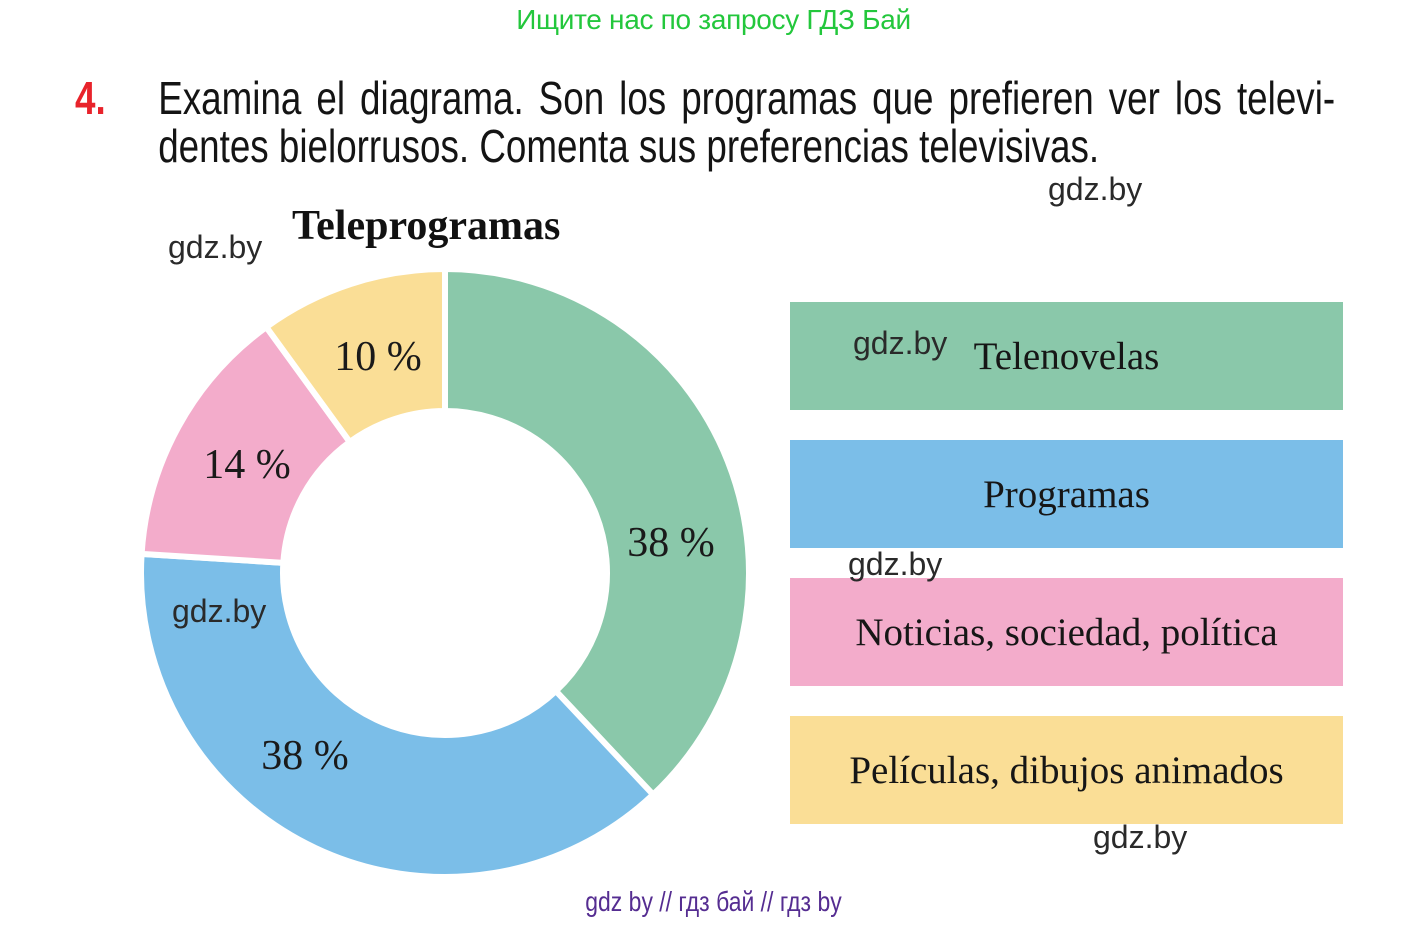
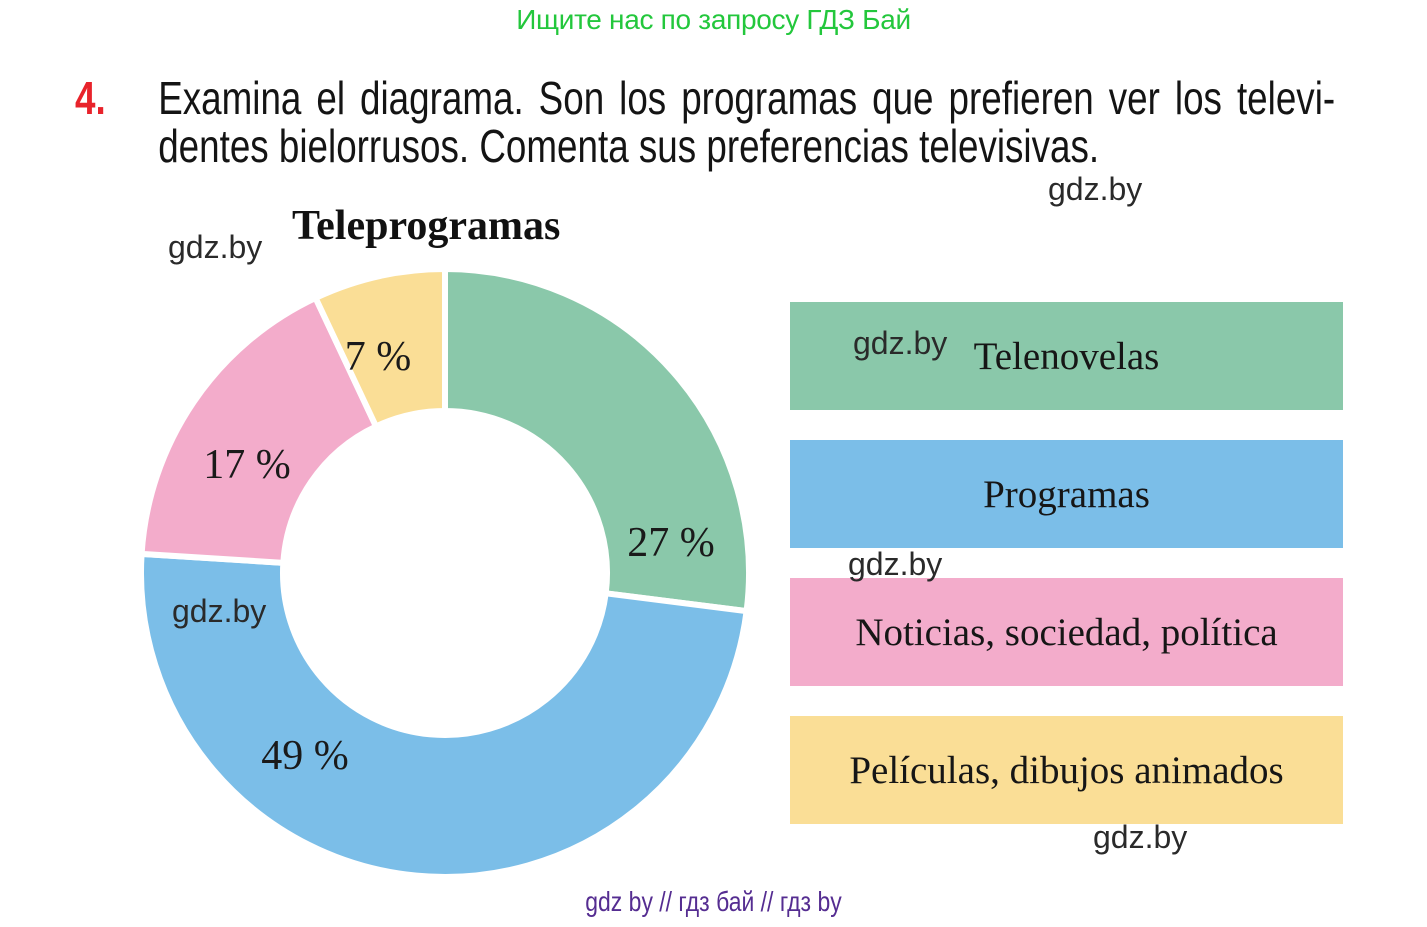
Telenovelas: 38 -> 27
Programas: 38 -> 49
Noticias, sociedad, política: 14 -> 17
Películas, dibujos animados: 10 -> 7
